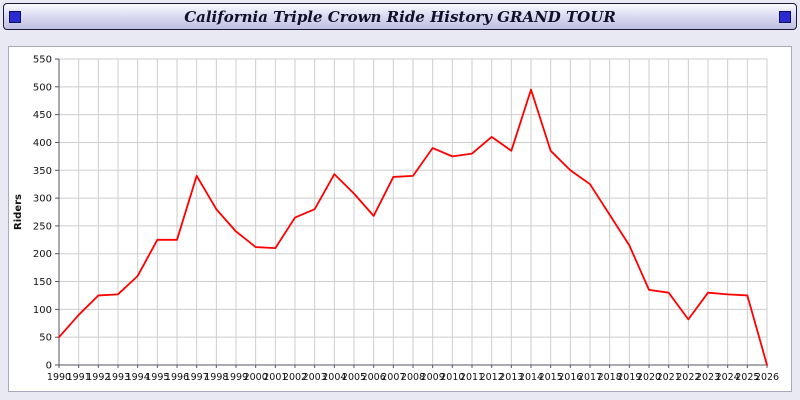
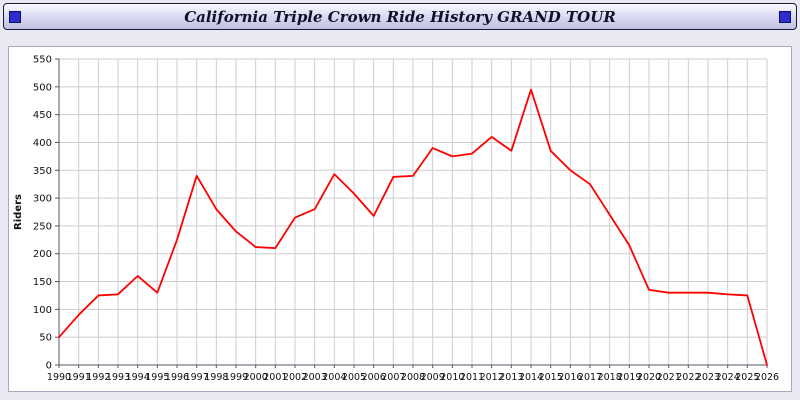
1995: 220 -> 130
2022: 80 -> 130
